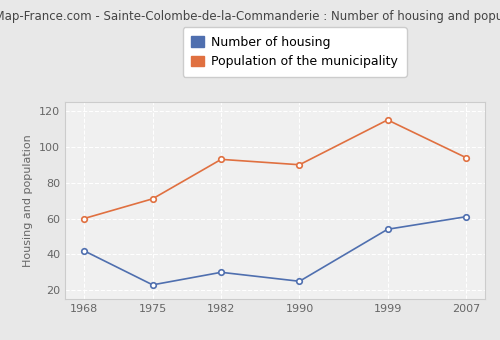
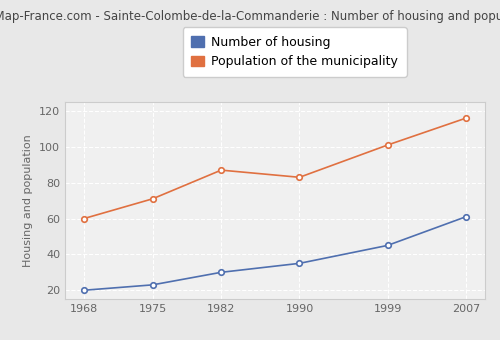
Number of housing/1968: 42 -> 20
Population of the municipality/1982: 93 -> 87
Number of housing/1990: 25 -> 35
Population of the municipality/1990: 90 -> 83
Number of housing/1999: 54 -> 45
Population of the municipality/1999: 115 -> 101
Population of the municipality/2007: 94 -> 116
